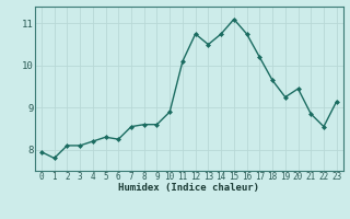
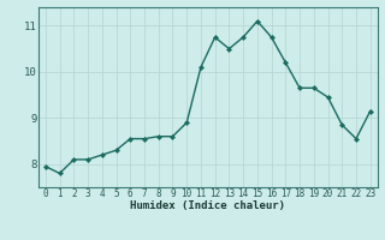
6: 8.25 -> 8.55
19: 9.25 -> 9.65
